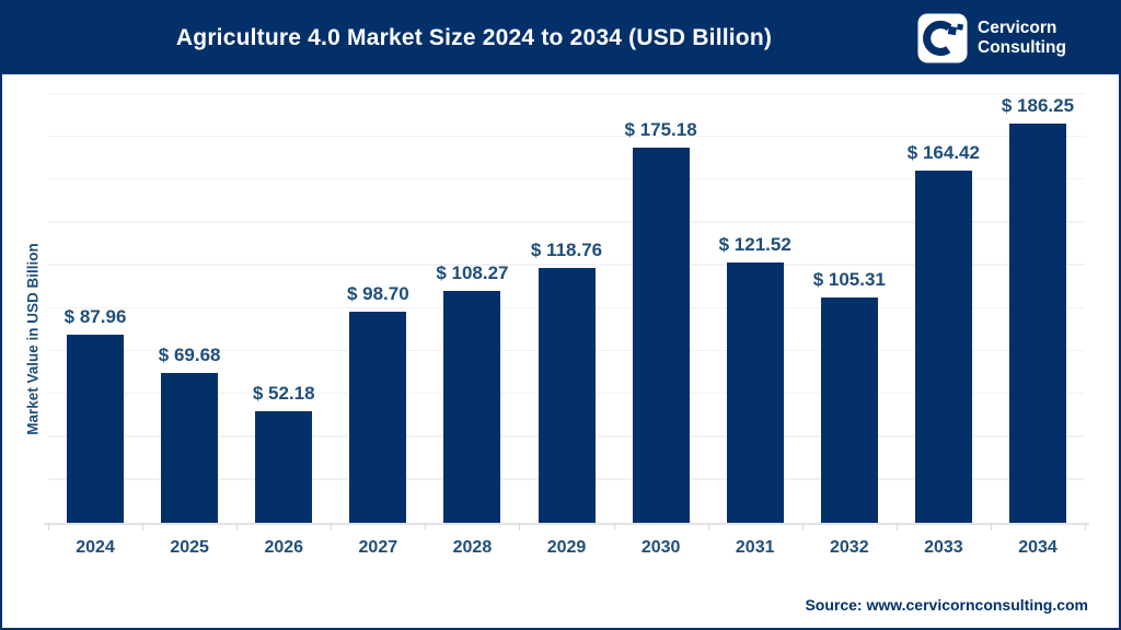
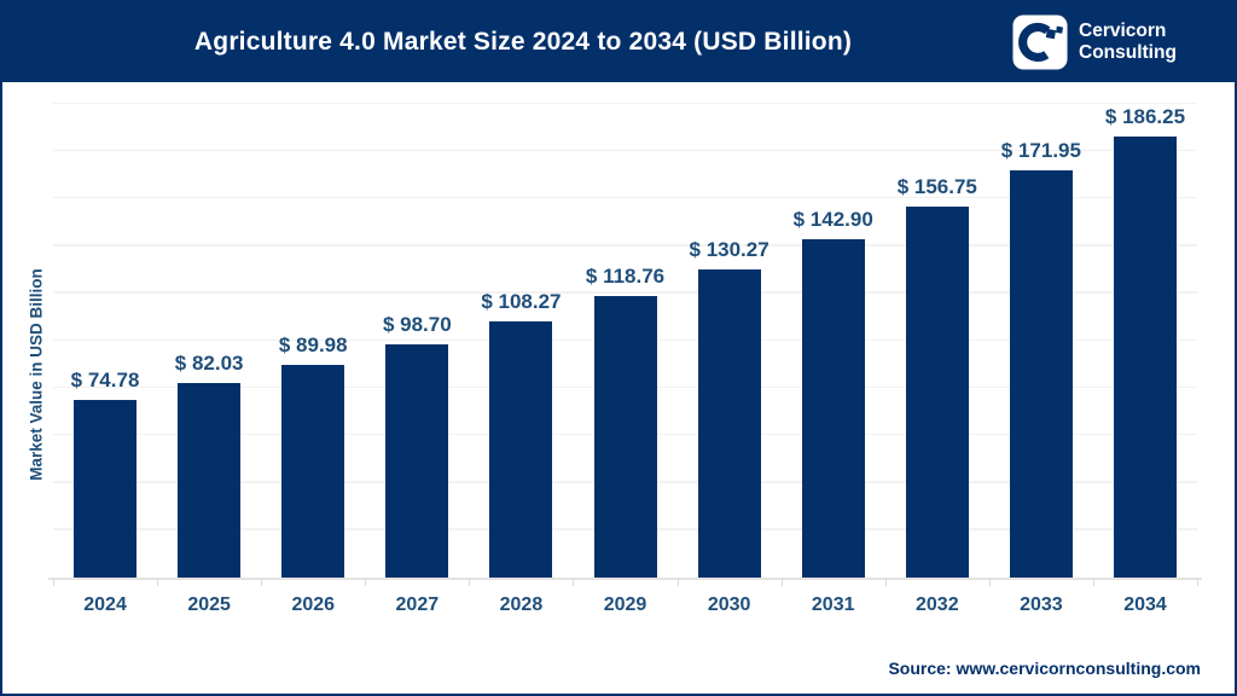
2024: 87.96 -> 74.78
2025: 69.68 -> 82.03
2026: 52.18 -> 89.98
2030: 175.18 -> 130.27
2031: 121.52 -> 142.90
2032: 105.31 -> 156.75
2033: 164.42 -> 171.95
